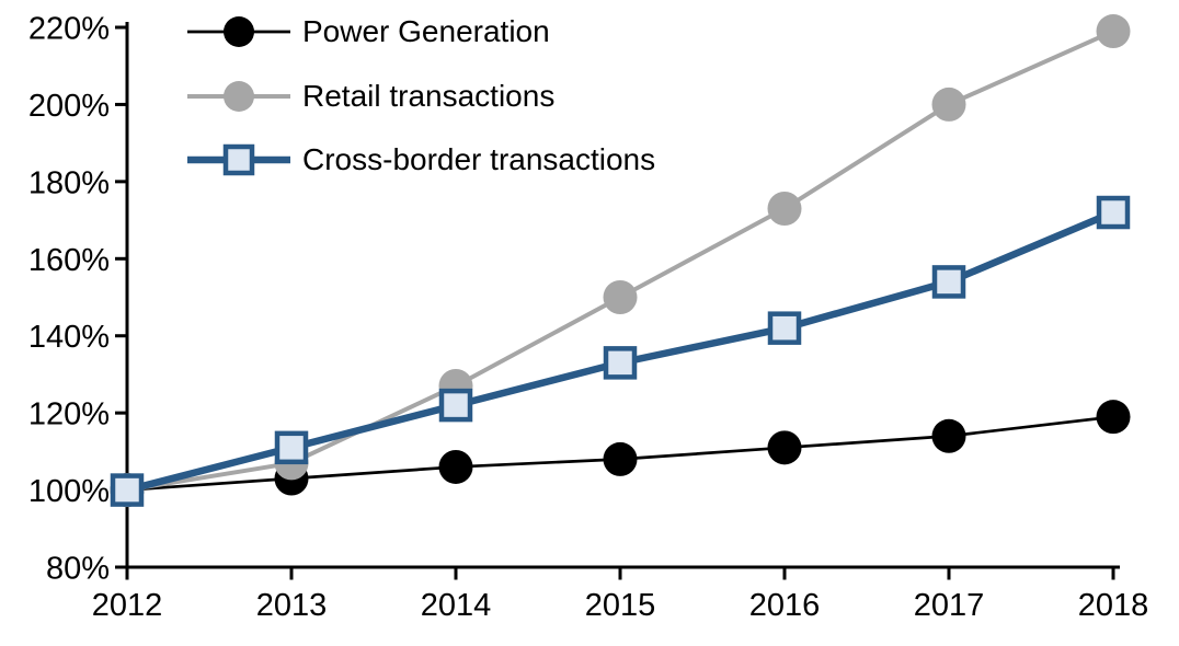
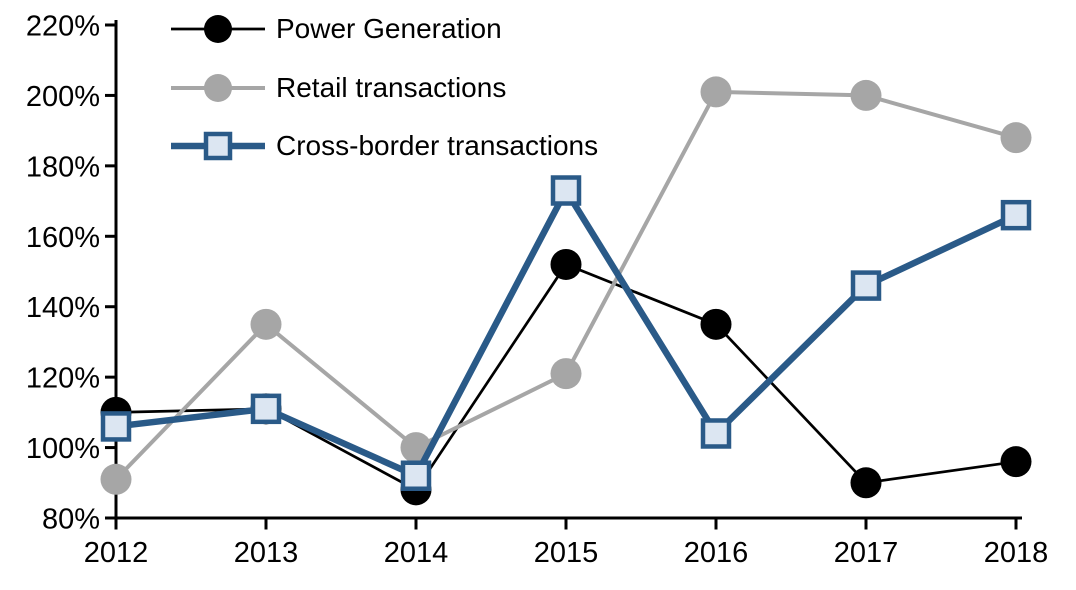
Power Generation/2012: 100% -> 110%
Retail transactions/2012: 100% -> 91%
Cross-border transactions/2012: 100% -> 106%
Power Generation/2013: 103% -> 111%
Retail transactions/2013: 107% -> 135%
Power Generation/2014: 106% -> 88%
Retail transactions/2014: 127% -> 100%
Cross-border transactions/2014: 122% -> 92%
Power Generation/2015: 108% -> 152%
Retail transactions/2015: 150% -> 121%
Cross-border transactions/2015: 133% -> 173%
Power Generation/2016: 111% -> 135%
Retail transactions/2016: 173% -> 201%
Cross-border transactions/2016: 142% -> 104%
Power Generation/2017: 114% -> 90%
Cross-border transactions/2017: 154% -> 146%
Power Generation/2018: 119% -> 96%
Retail transactions/2018: 219% -> 188%
Cross-border transactions/2018: 172% -> 166%
